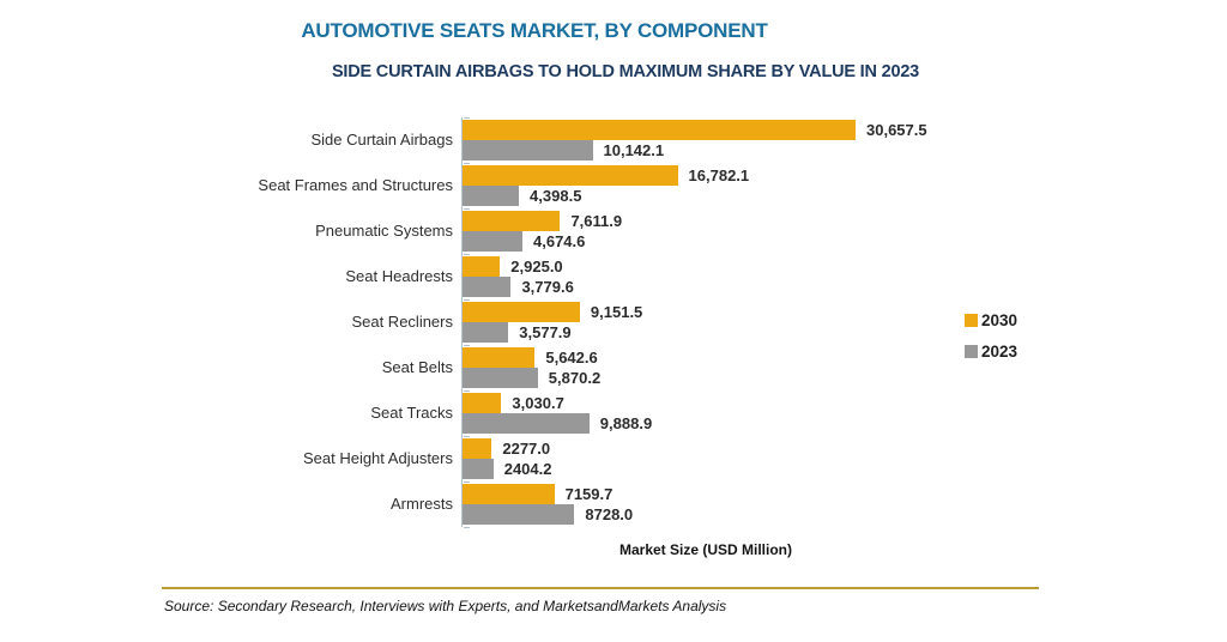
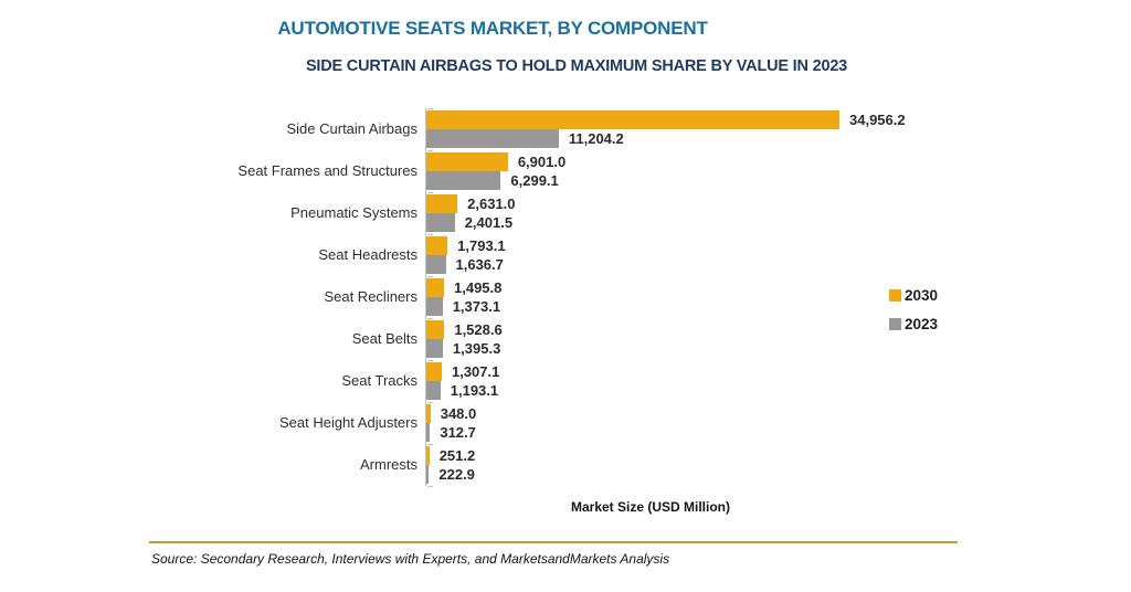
2030/Side Curtain Airbags: 30,657.5 -> 34,956.2
2023/Side Curtain Airbags: 10,142.1 -> 11,204.2
2030/Seat Frames and Structures: 16,782.1 -> 6,901.0
2023/Seat Frames and Structures: 4,398.5 -> 6,299.1
2030/Pneumatic Systems: 7,611.9 -> 2,631.0
2023/Pneumatic Systems: 4,674.6 -> 2,401.5
2030/Seat Headrests: 2,925.0 -> 1,793.1
2023/Seat Headrests: 3,779.6 -> 1,636.7
2030/Seat Recliners: 9,151.5 -> 1,495.8
2023/Seat Recliners: 3,577.9 -> 1,373.1
2030/Seat Belts: 5,642.6 -> 1,528.6
2023/Seat Belts: 5,870.2 -> 1,395.3
2030/Seat Tracks: 3,030.7 -> 1,307.1
2023/Seat Tracks: 9,888.9 -> 1,193.1
2030/Seat Height Adjusters: 2277.0 -> 348.0
2023/Seat Height Adjusters: 2404.2 -> 312.7
2030/Armrests: 7159.7 -> 251.2
2023/Armrests: 8728.0 -> 222.9
